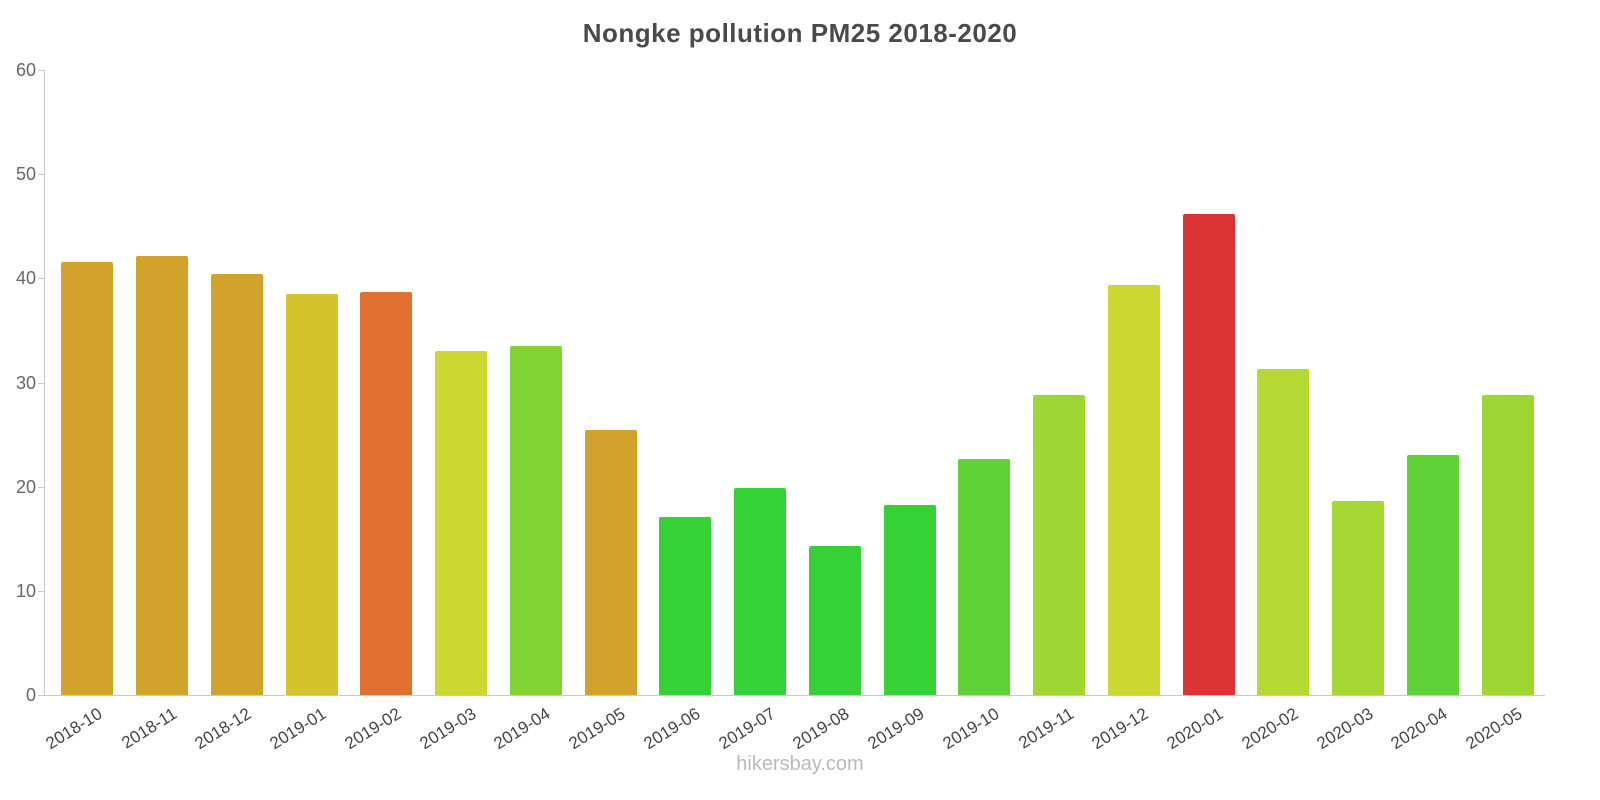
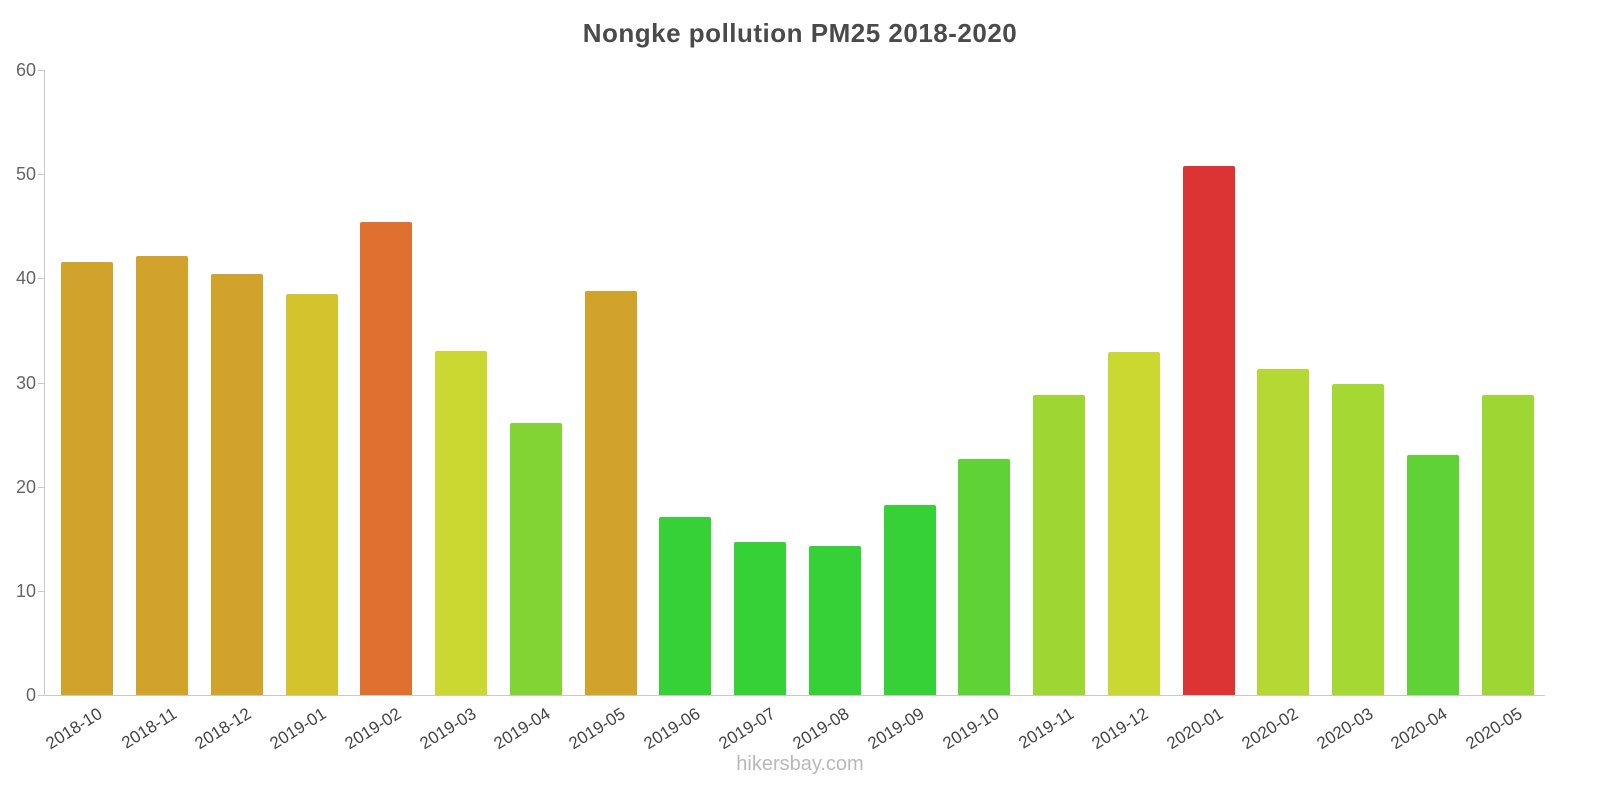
2019-02: 38.7 -> 45.4
2019-04: 33.5 -> 26.1
2019-05: 25.4 -> 38.8
2019-07: 19.9 -> 14.7
2019-12: 39.4 -> 32.9
2020-01: 46.2 -> 50.8
2020-03: 18.6 -> 29.9
